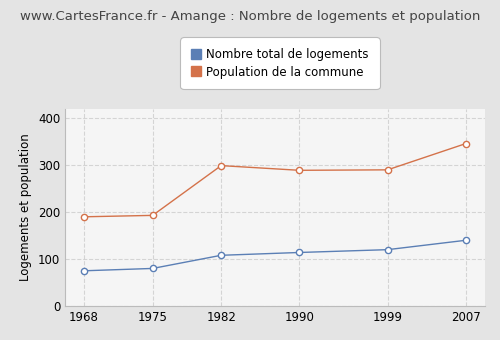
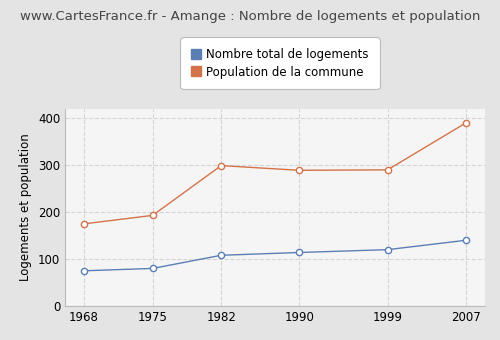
Population de la commune/1968: 190 -> 175
Population de la commune/2007: 346 -> 390
